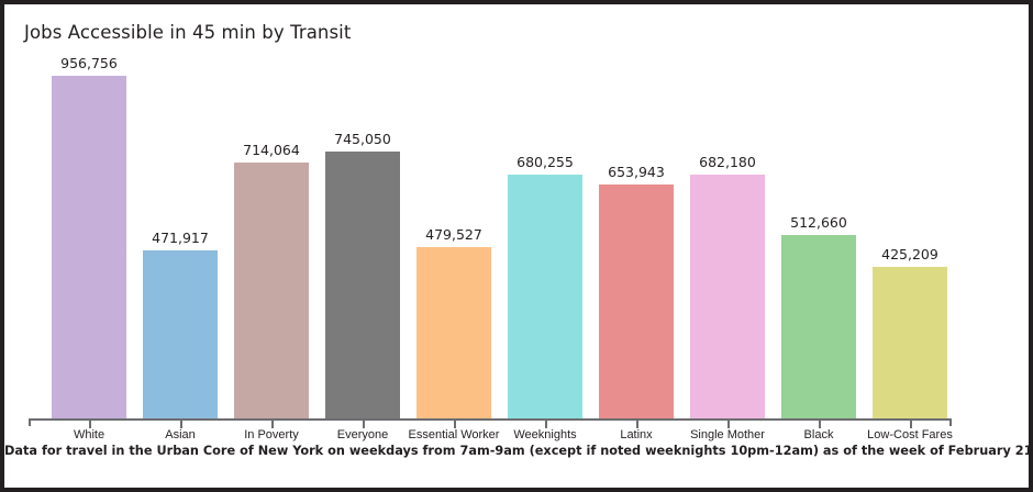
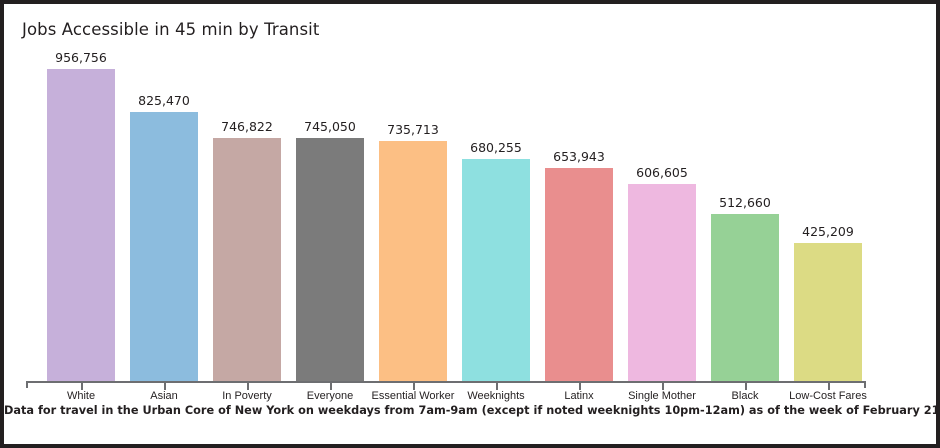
Asian: 471,917 -> 825,470
In Poverty: 714,064 -> 746,822
Essential Worker: 479,527 -> 735,713
Single Mother: 682,180 -> 606,605
